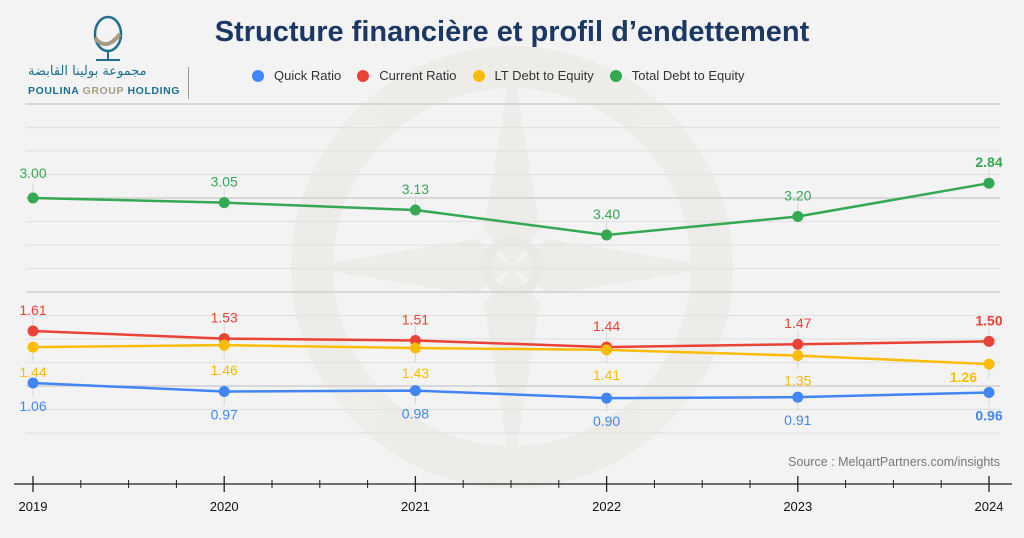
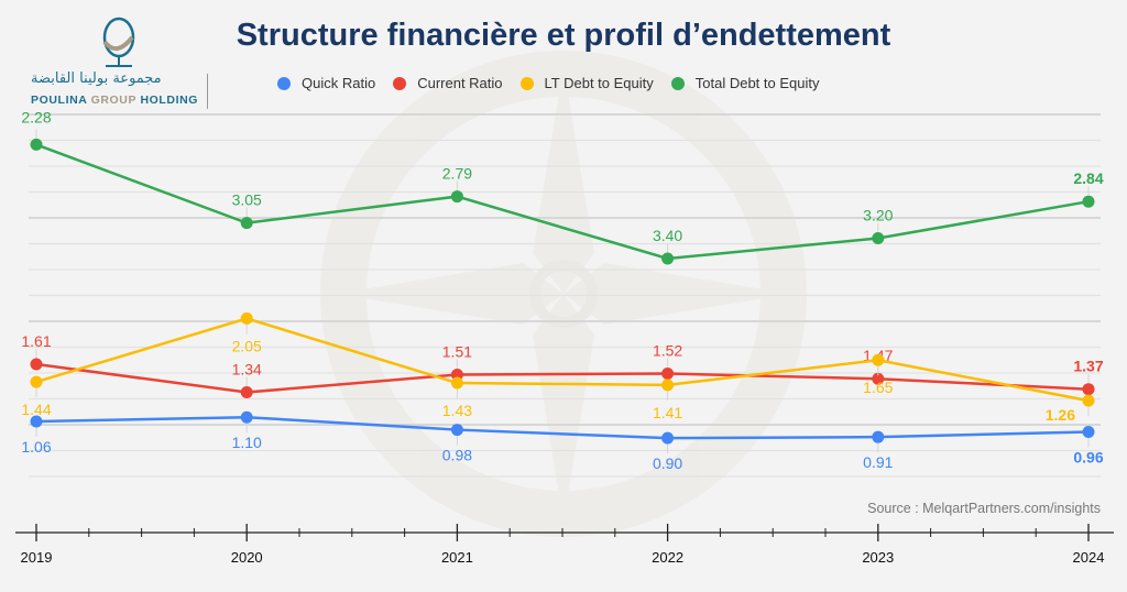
Total Debt to Equity/2019: 3.00 -> 2.28
Quick Ratio/2020: 0.97 -> 1.10
Current Ratio/2020: 1.53 -> 1.34
LT Debt to Equity/2020: 1.46 -> 2.05
Total Debt to Equity/2021: 3.13 -> 2.79
Current Ratio/2022: 1.44 -> 1.52
LT Debt to Equity/2023: 1.35 -> 1.65
Current Ratio/2024: 1.50 -> 1.37
